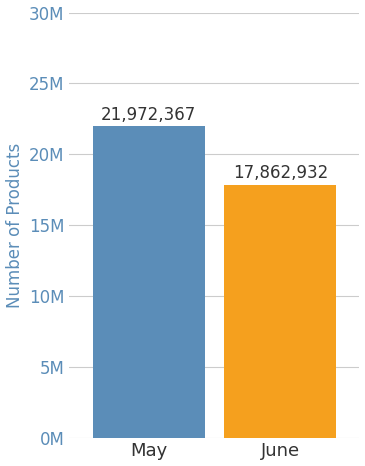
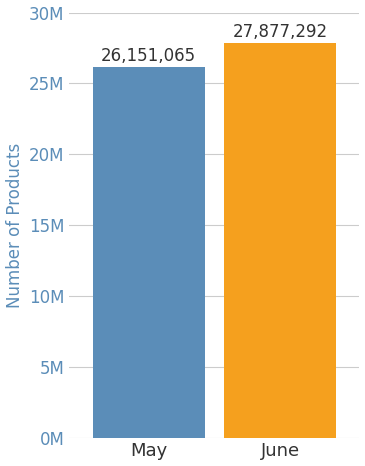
May: 21,972,367 -> 26,151,065
June: 17,862,932 -> 27,877,292
